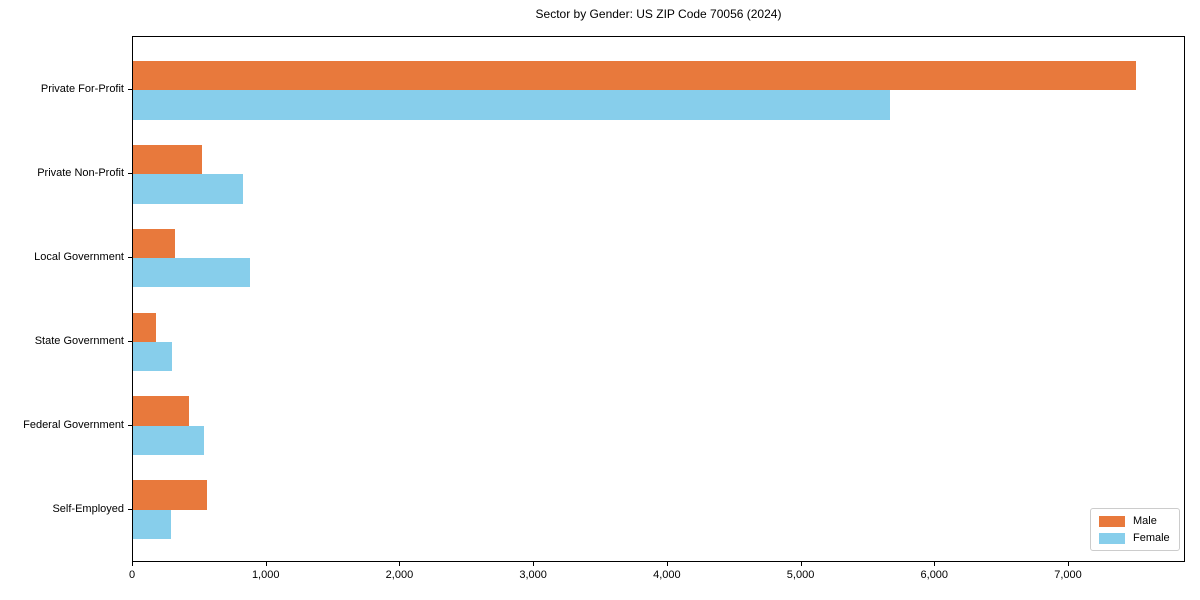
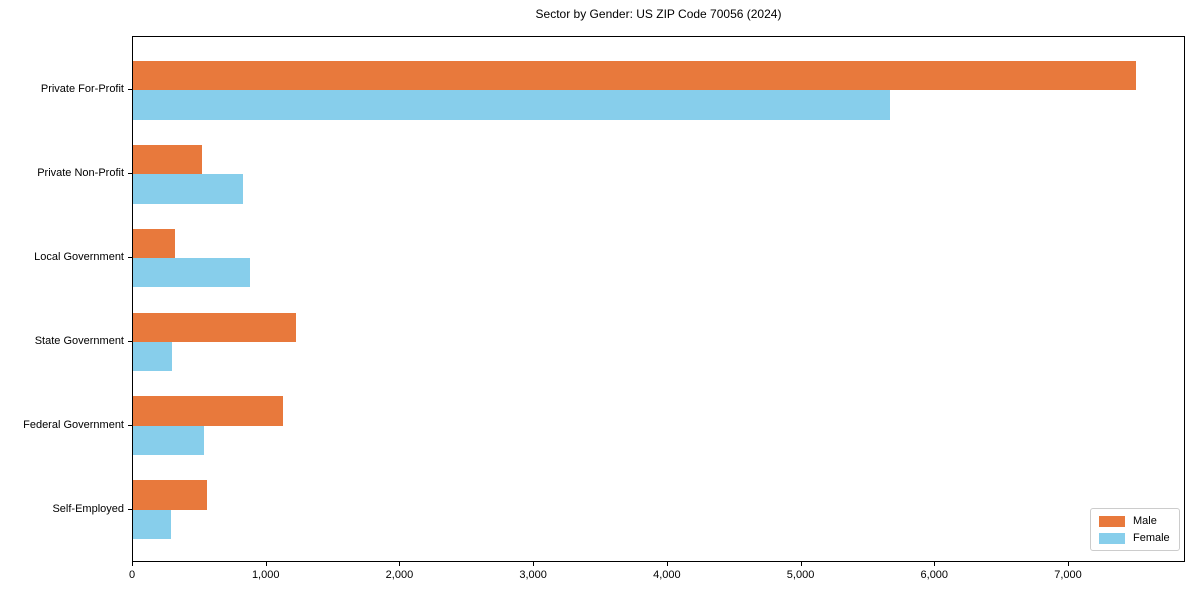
Male/State Government: 170 -> 1220
Male/Federal Government: 420 -> 1120
